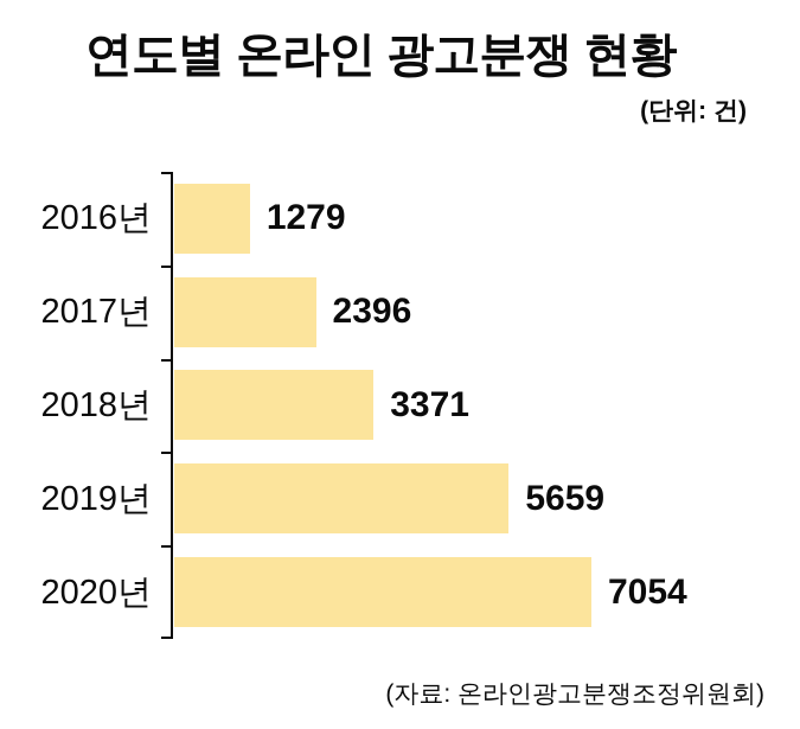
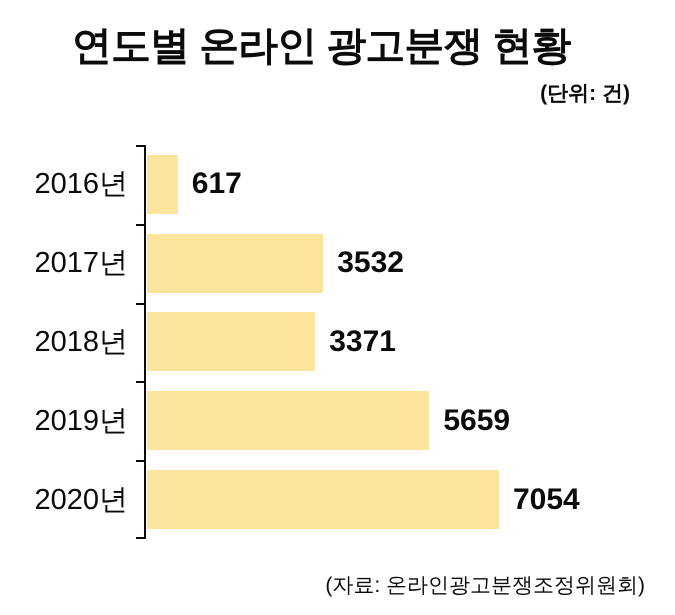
2016년: 1279 -> 617
2017년: 2396 -> 3532
